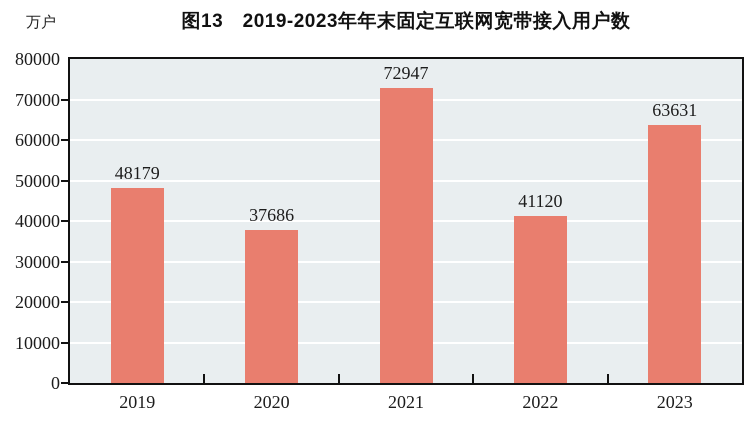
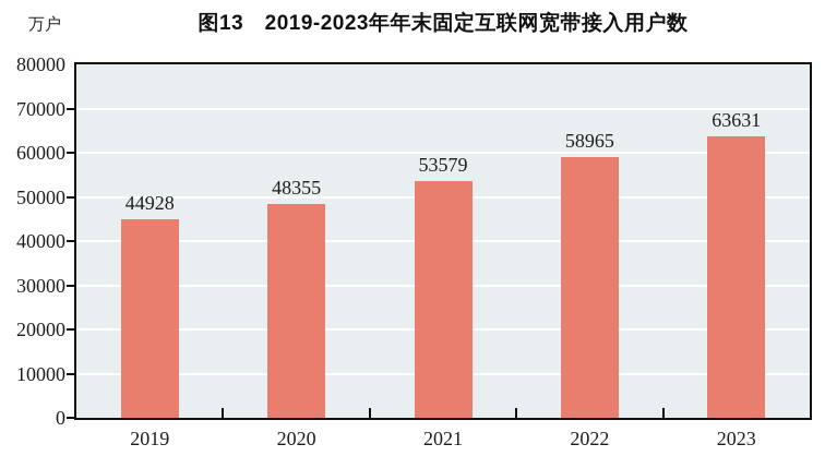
2019: 48179 -> 44928
2020: 37686 -> 48355
2021: 72947 -> 53579
2022: 41120 -> 58965
